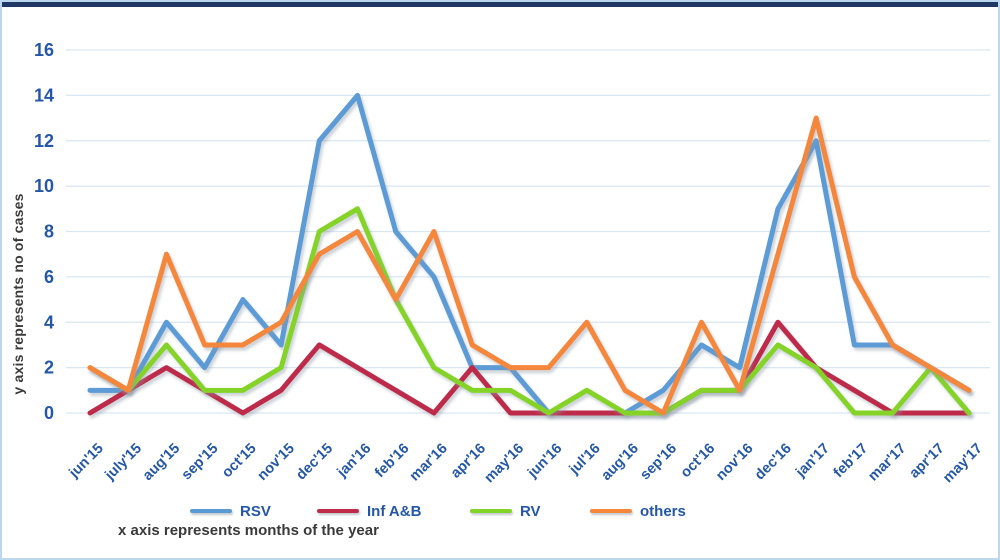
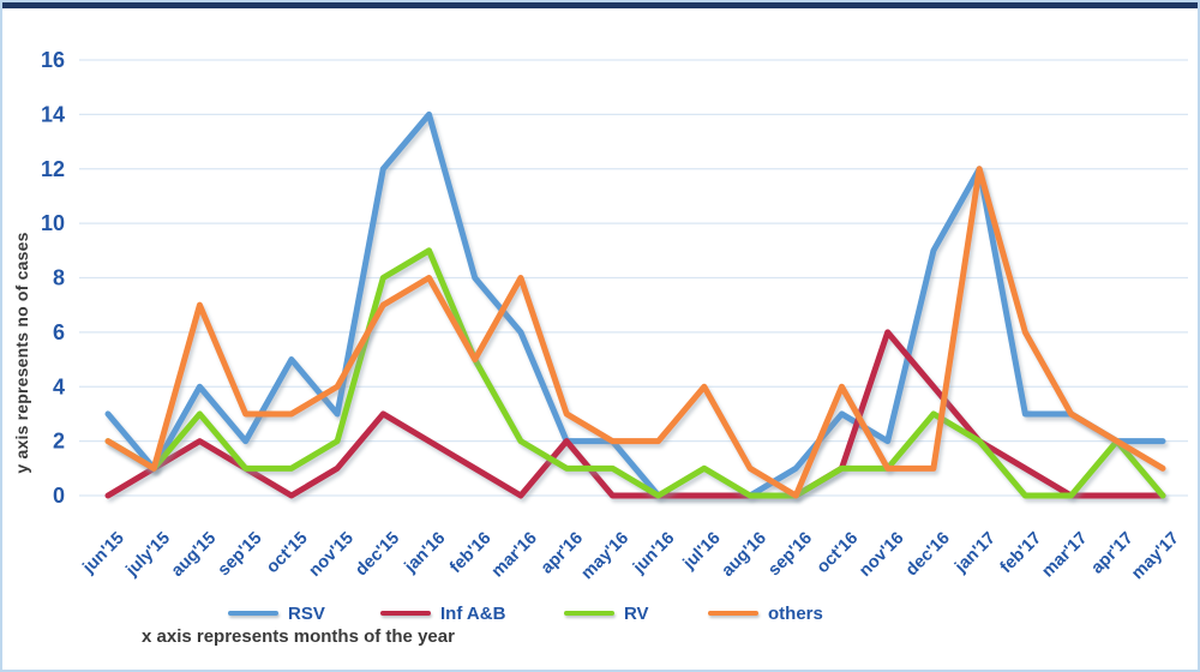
RSV/jun'15: 1 -> 3
Inf A&B/nov'16: 1 -> 6
others/dec'16: 7 -> 1
others/jan'17: 13 -> 12
RSV/may'17: 1 -> 2
